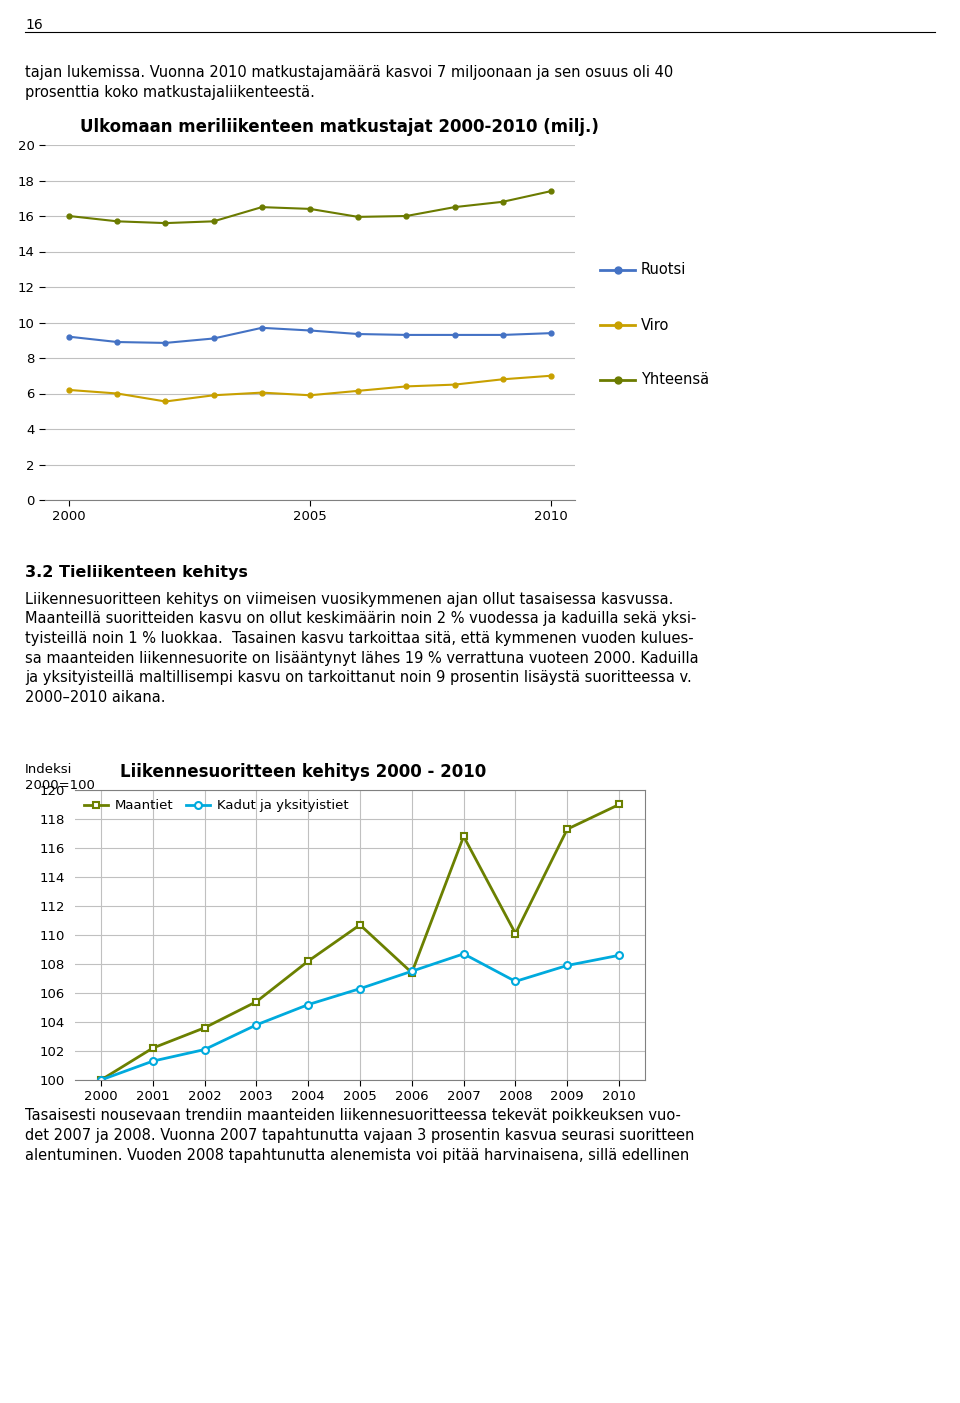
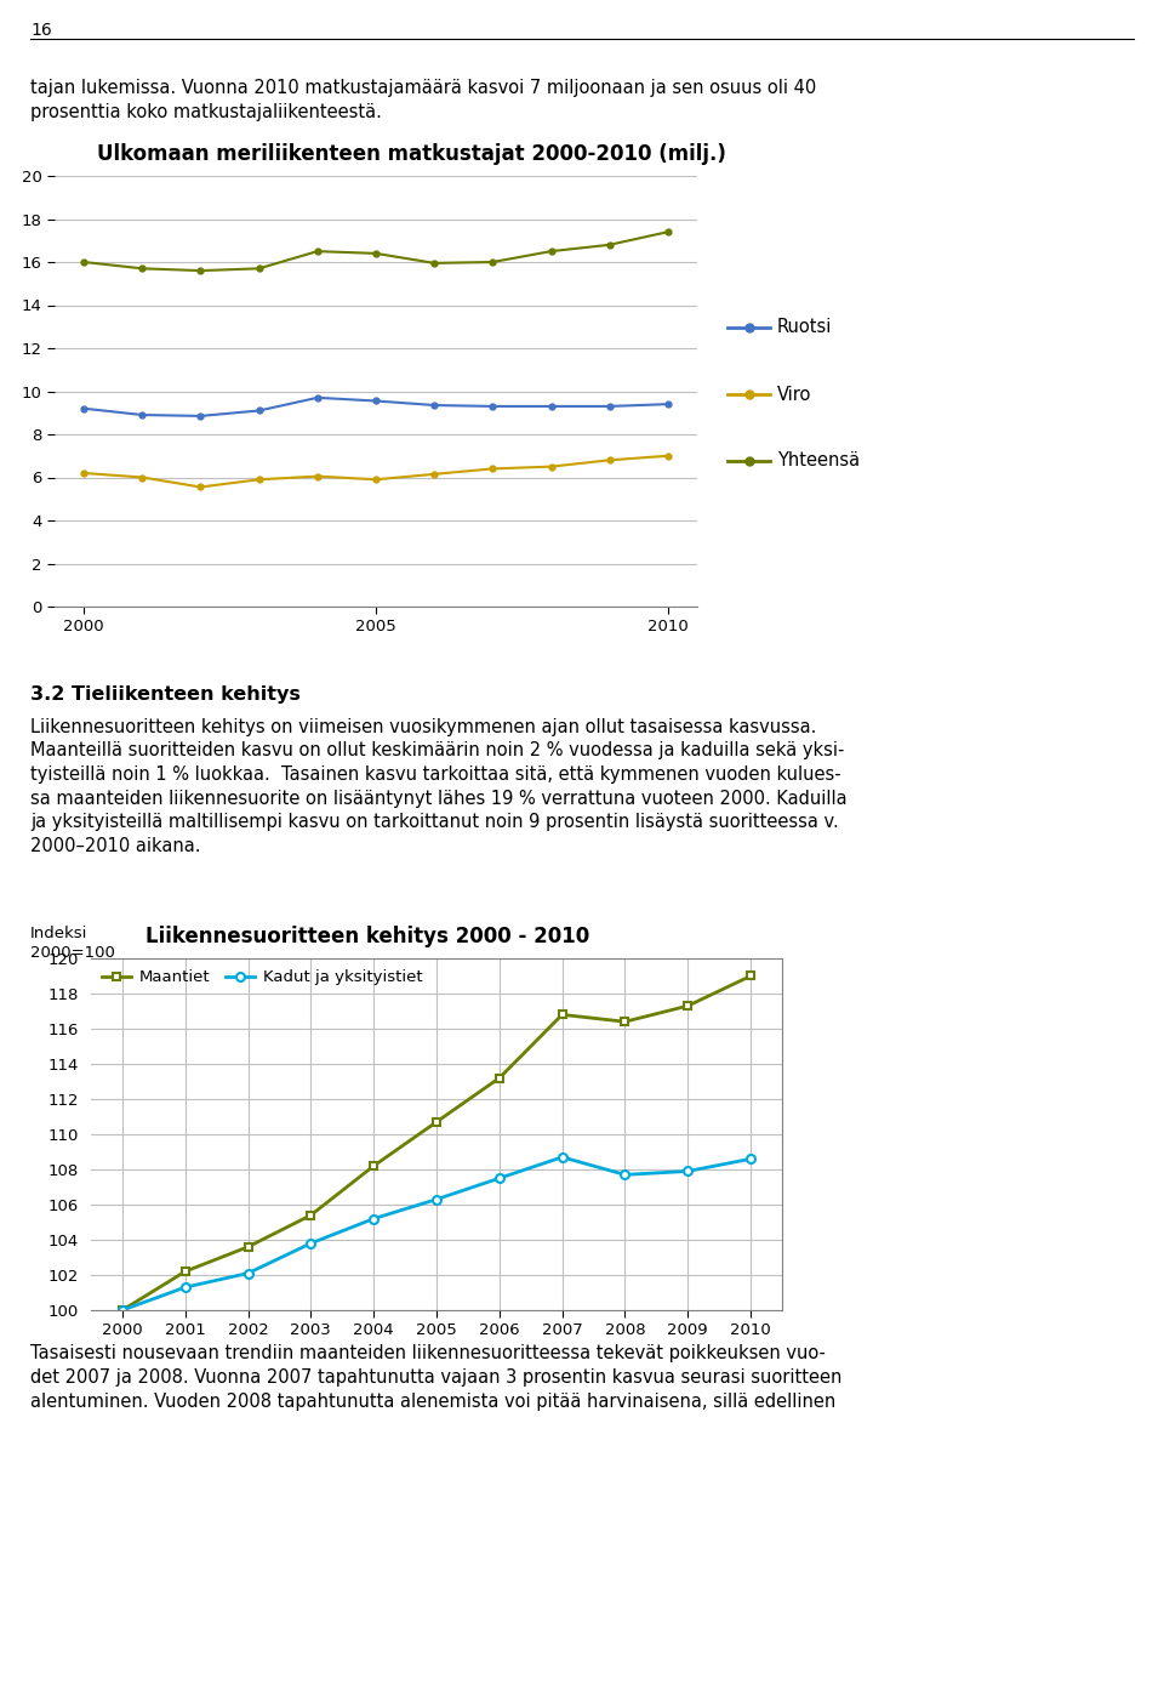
Maantiet/2006: 107.4 -> 113.2
Maantiet/2008: 110.1 -> 116.4
Kadut ja yksityistiet/2008: 106.8 -> 107.7
